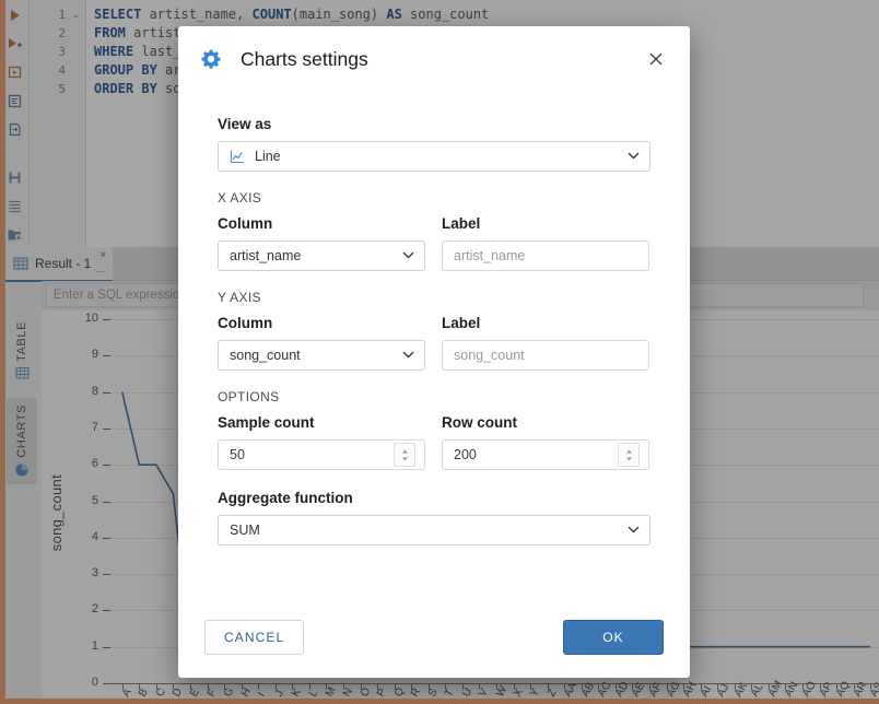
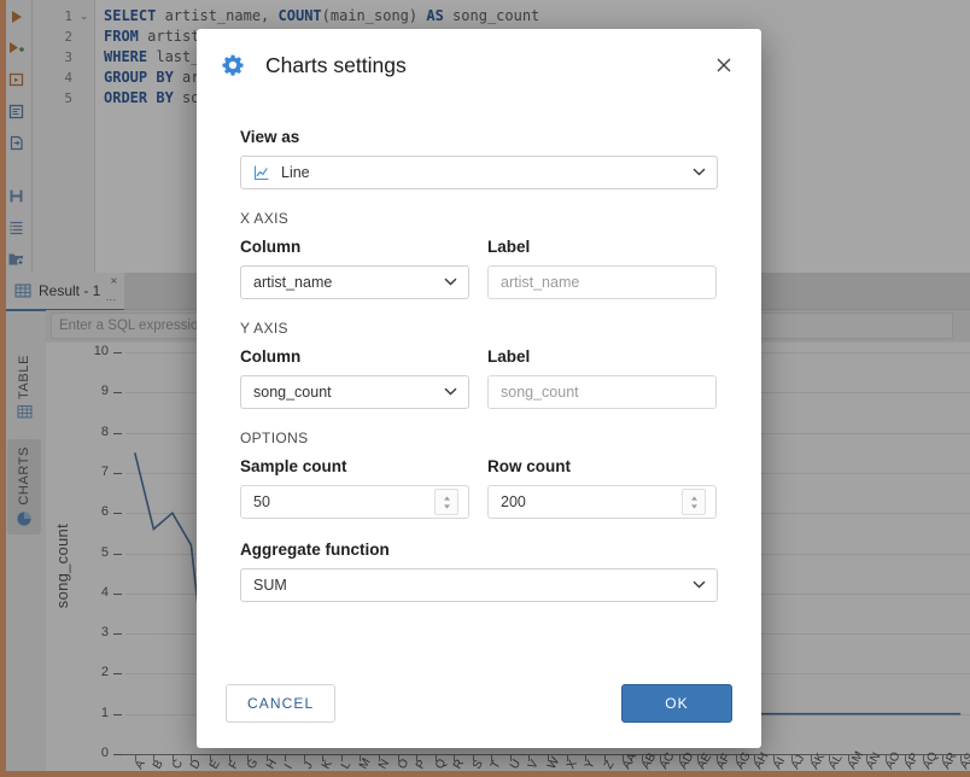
A: 8.0 -> 7.5
B: 6.0 -> 5.6
